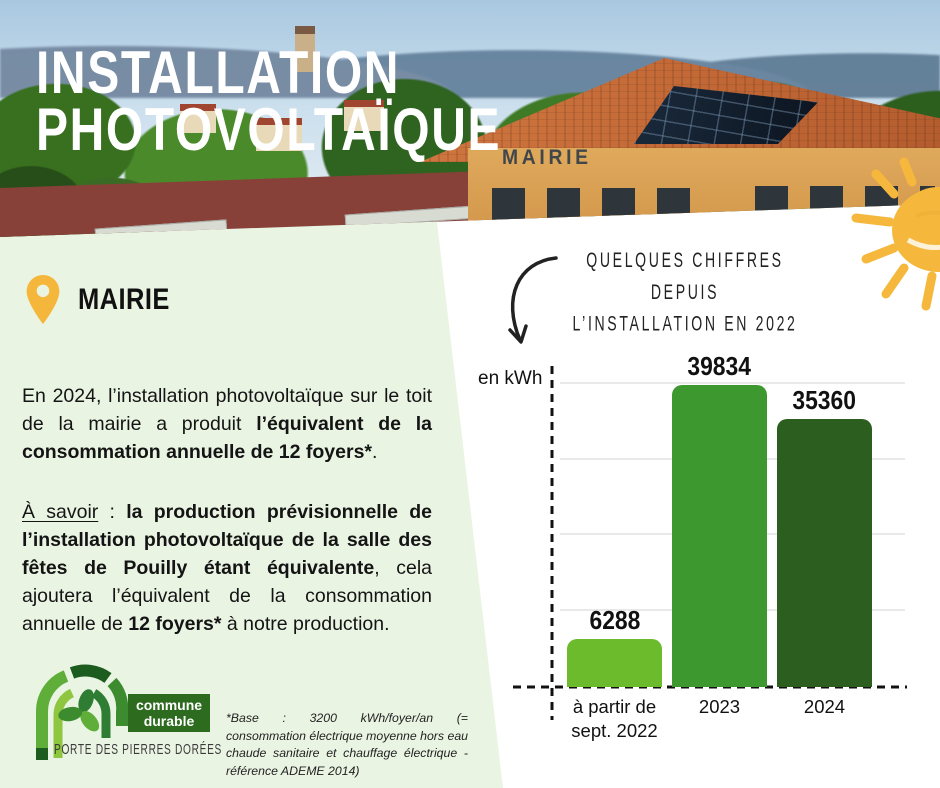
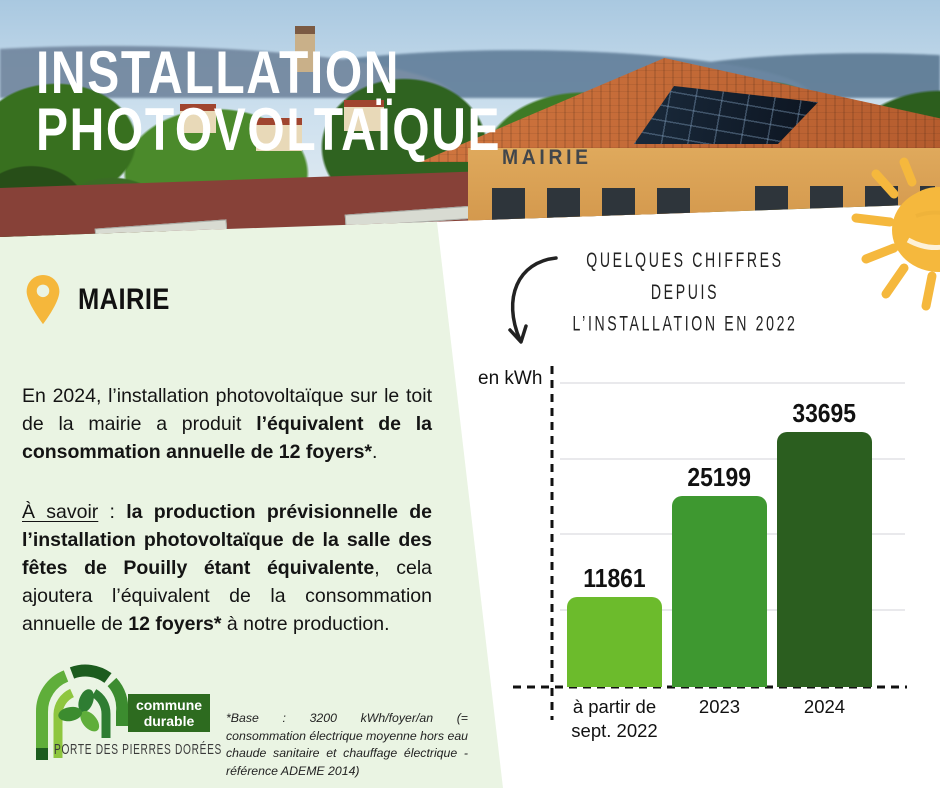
à partir de sept. 2022: 6288 -> 11861
2023: 39834 -> 25199
2024: 35360 -> 33695
